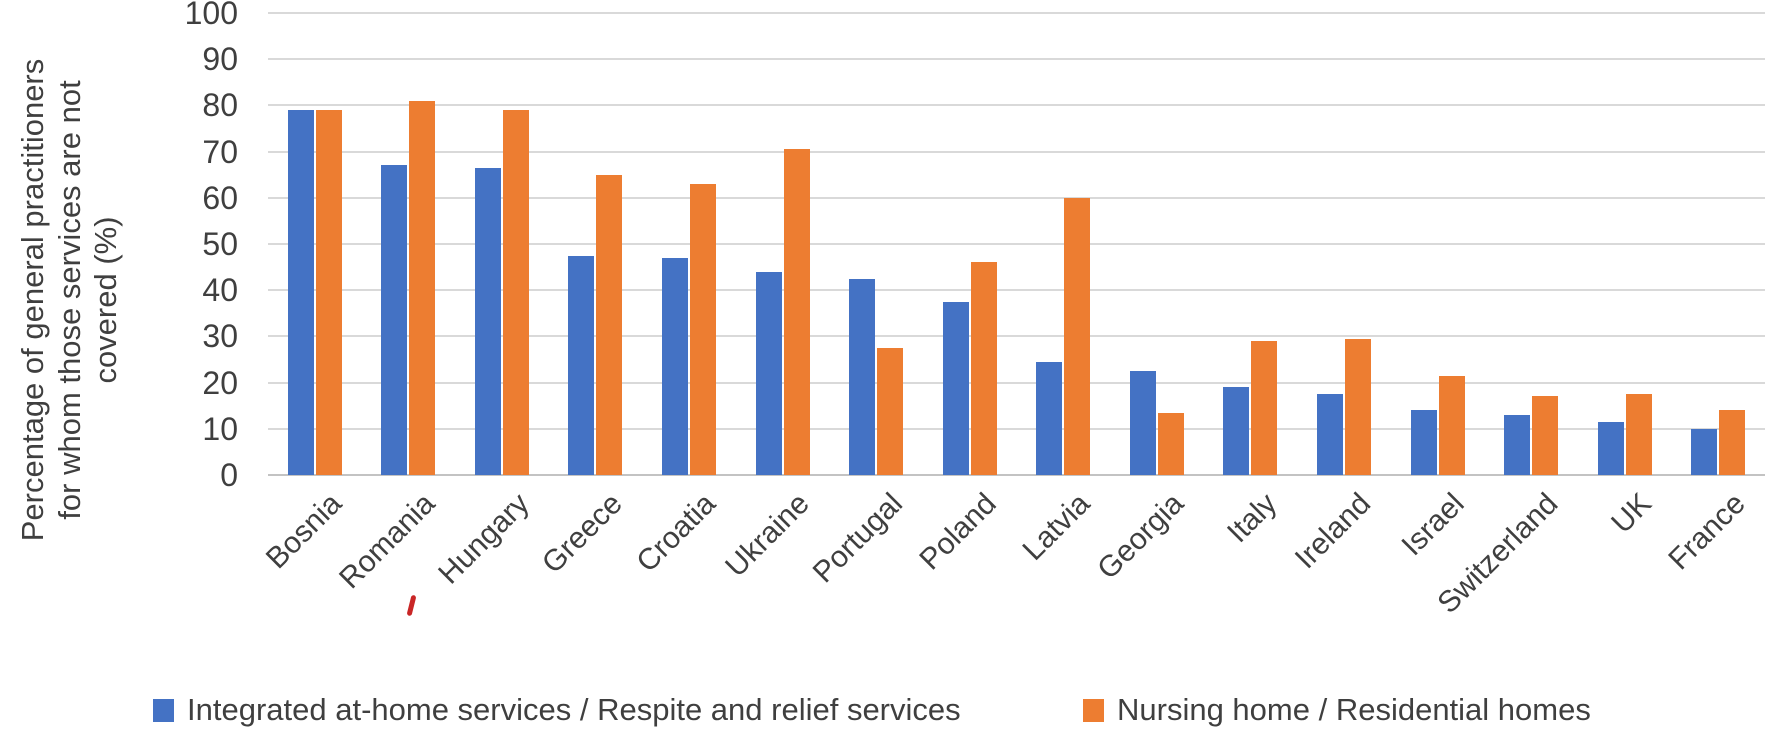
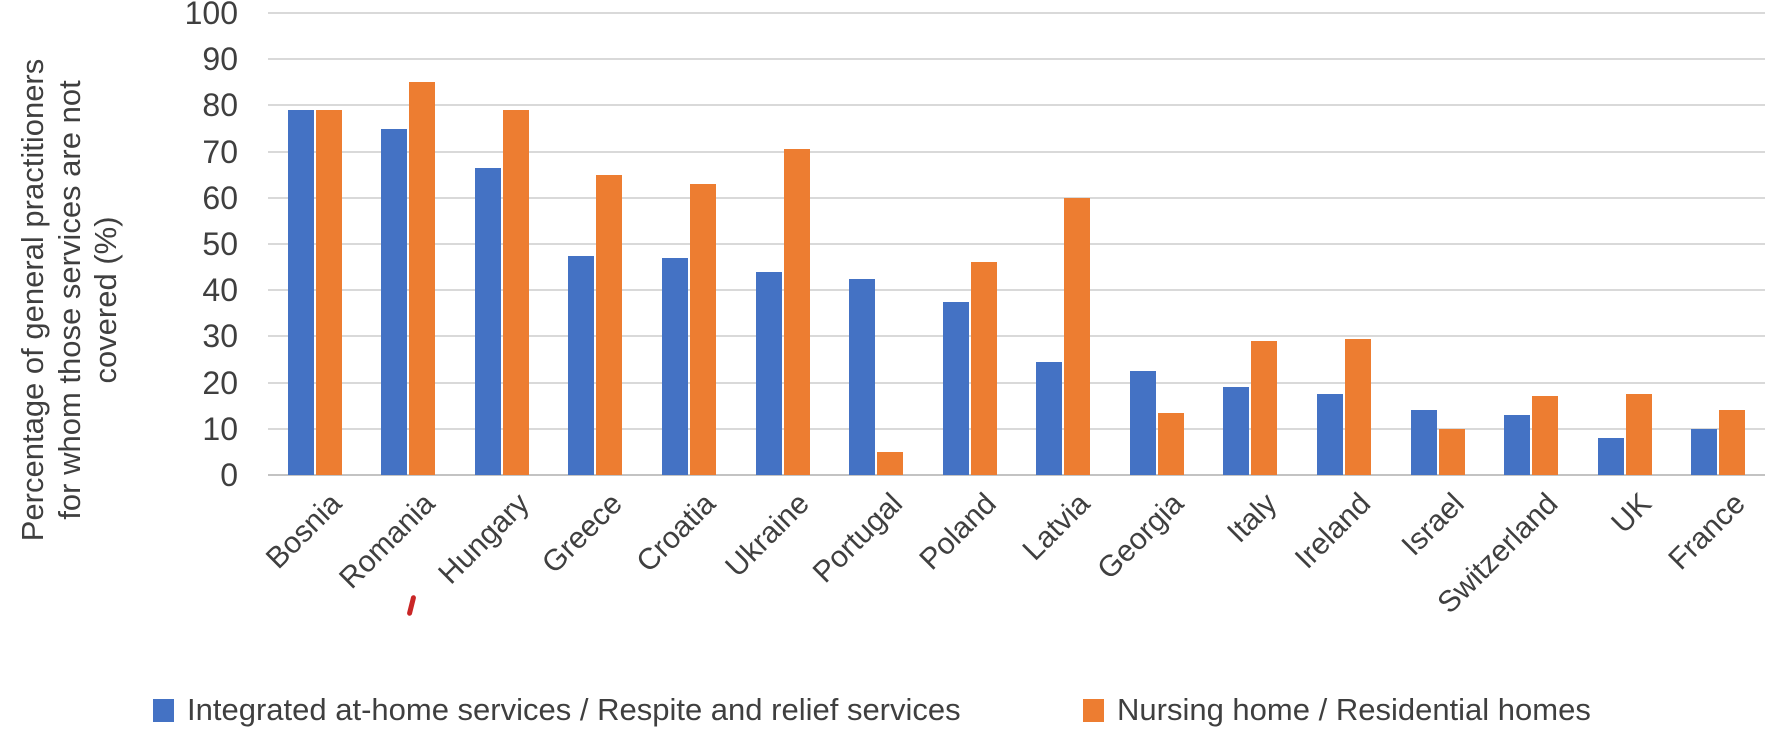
Integrated at-home services / Respite and relief services/Romania: 67 -> 75
Nursing home / Residential homes/Romania: 81 -> 85
Nursing home / Residential homes/Portugal: 28 -> 5
Nursing home / Residential homes/Israel: 22 -> 10
Integrated at-home services / Respite and relief services/UK: 12 -> 8
